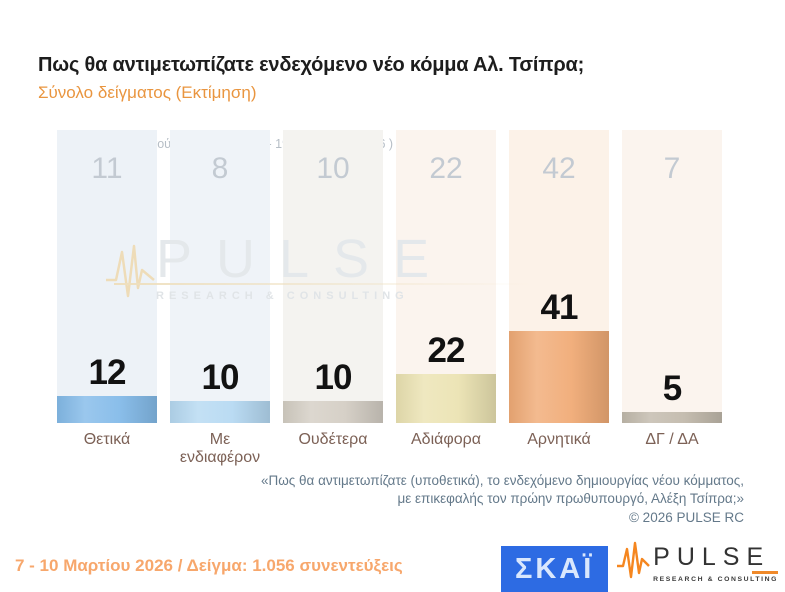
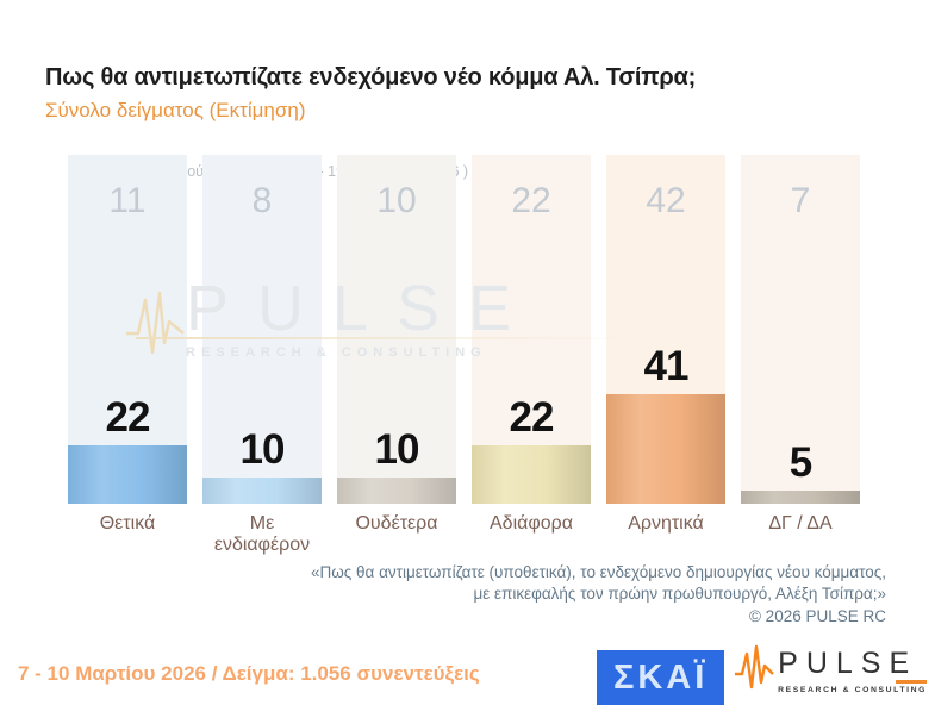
Θετικά: 12 -> 22
